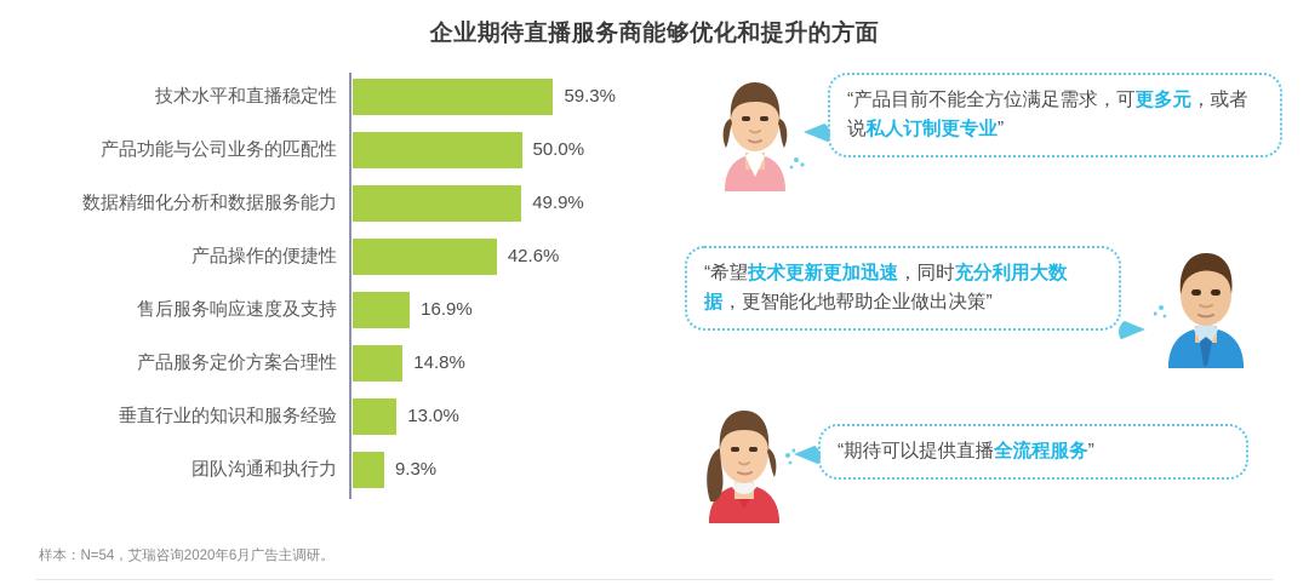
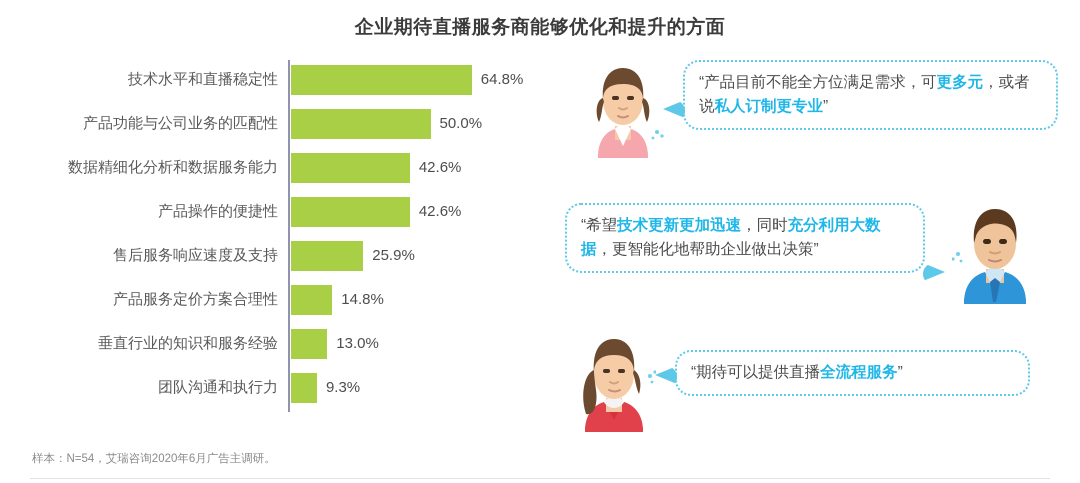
技术水平和直播稳定性: 59.3% -> 64.8%
数据精细化分析和数据服务能力: 49.9% -> 42.6%
售后服务响应速度及支持: 16.9% -> 25.9%
